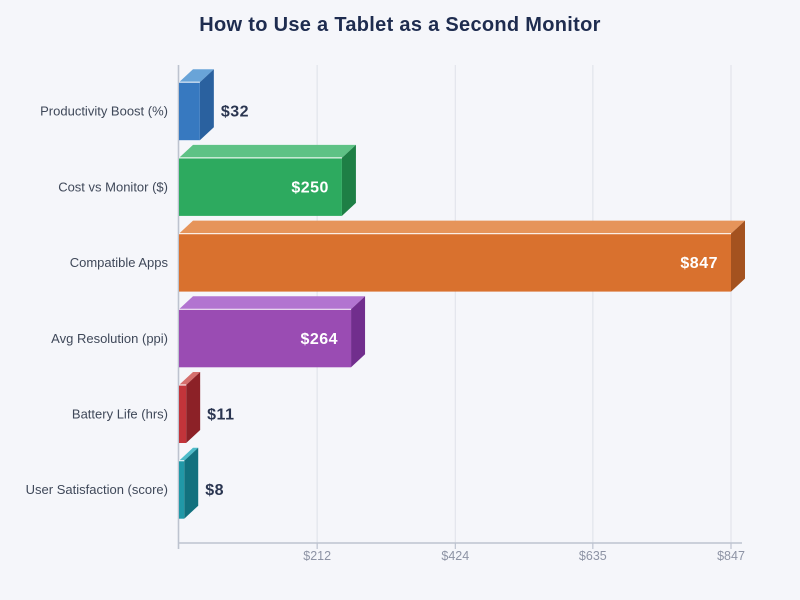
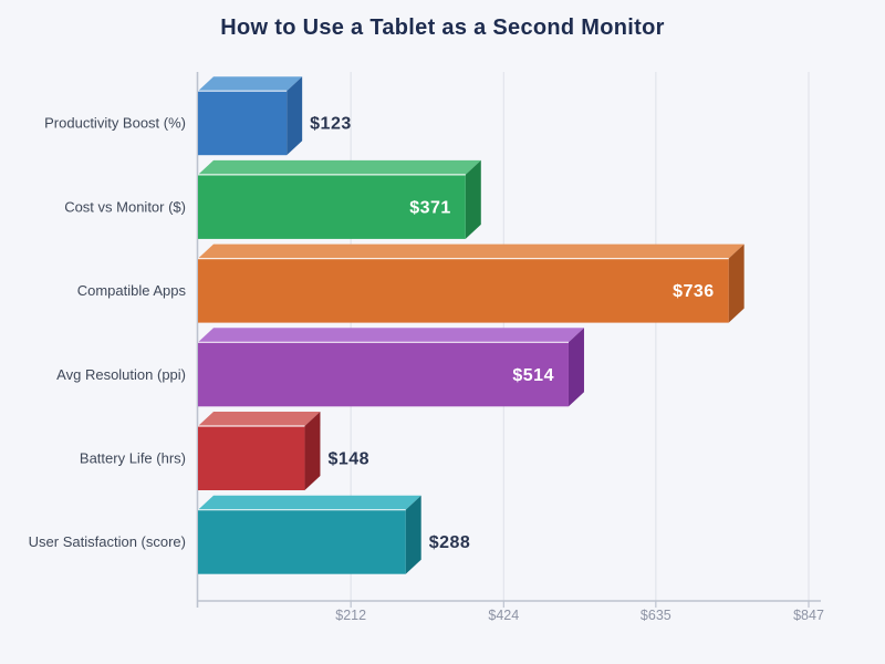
Productivity Boost (%): $32 -> $123
Cost vs Monitor ($): $250 -> $371
Compatible Apps: $847 -> $736
Avg Resolution (ppi): $264 -> $514
Battery Life (hrs): $11 -> $148
User Satisfaction (score): $8 -> $288
